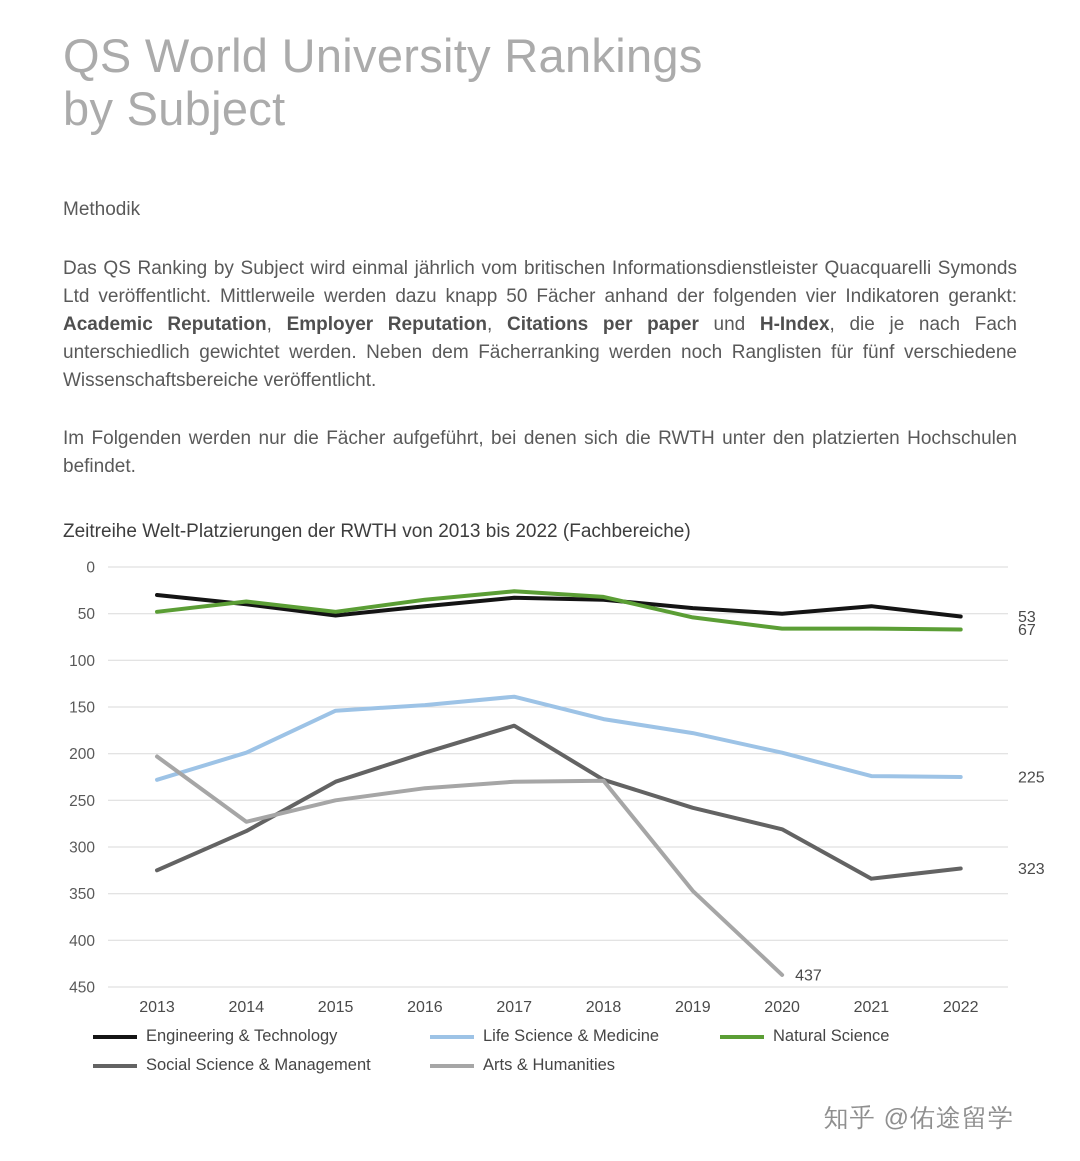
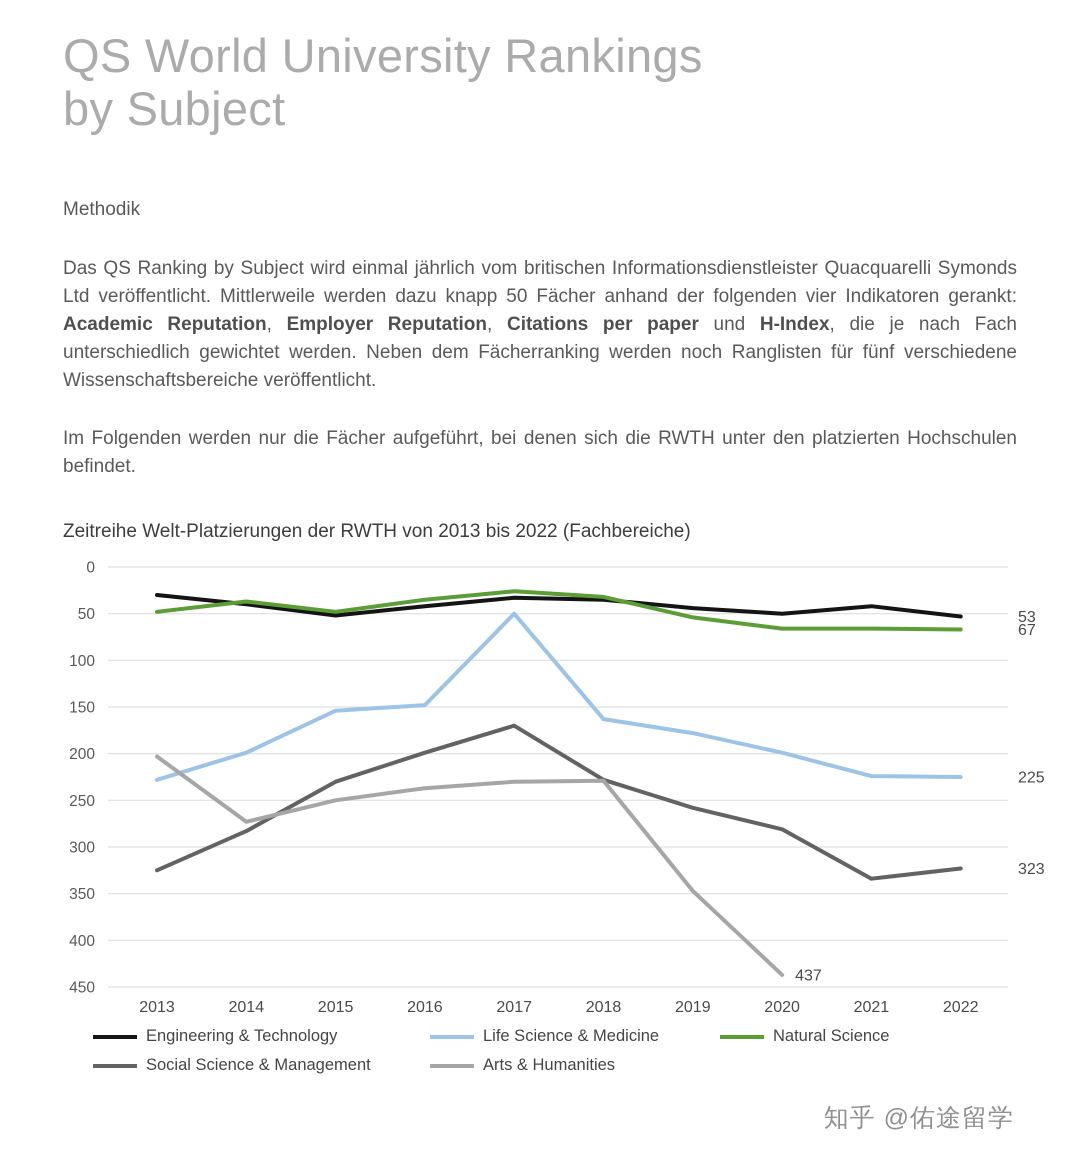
Life Science & Medicine/2017: 140 -> 50
